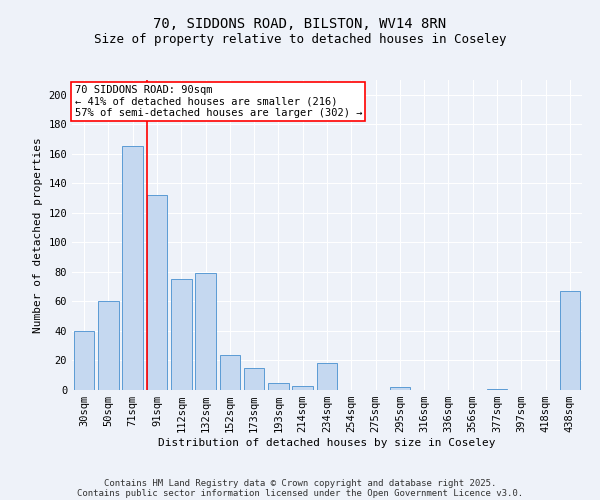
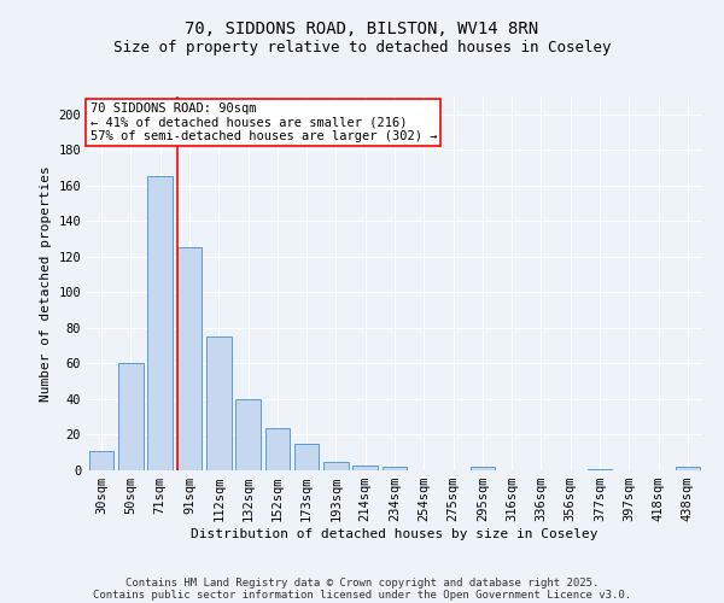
30sqm: 40 -> 11
91sqm: 132 -> 125
132sqm: 79 -> 40
234sqm: 18 -> 2
438sqm: 67 -> 2
